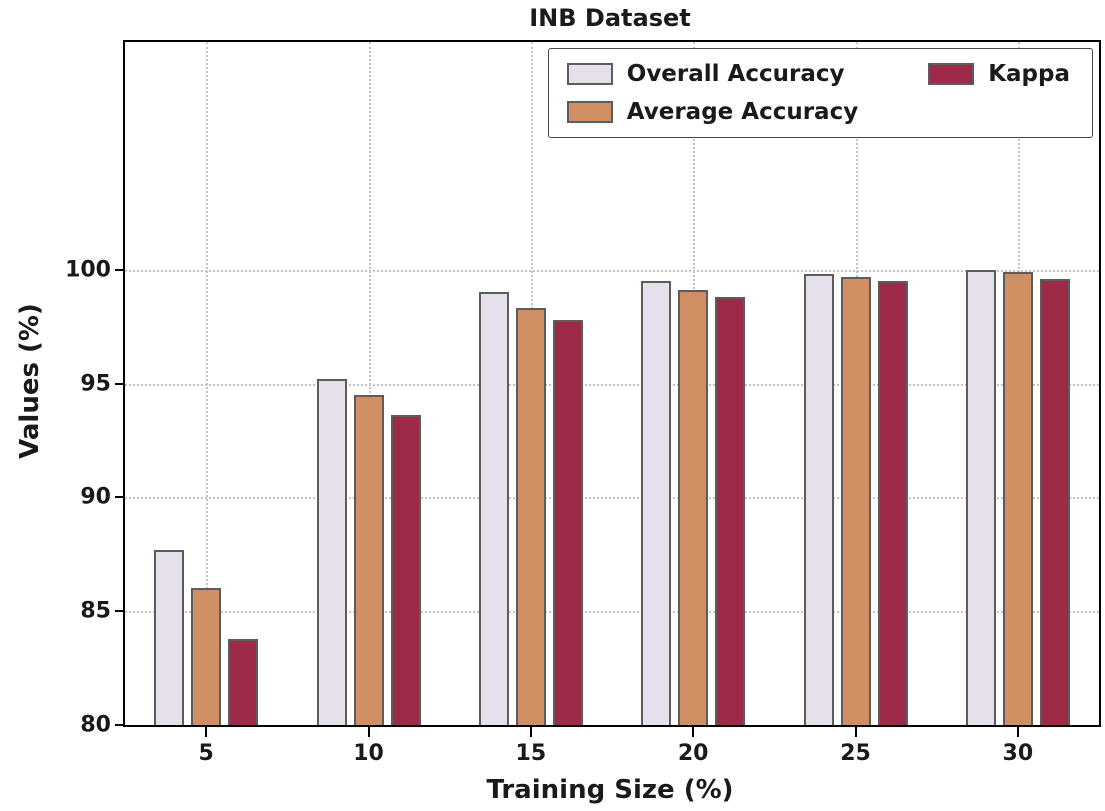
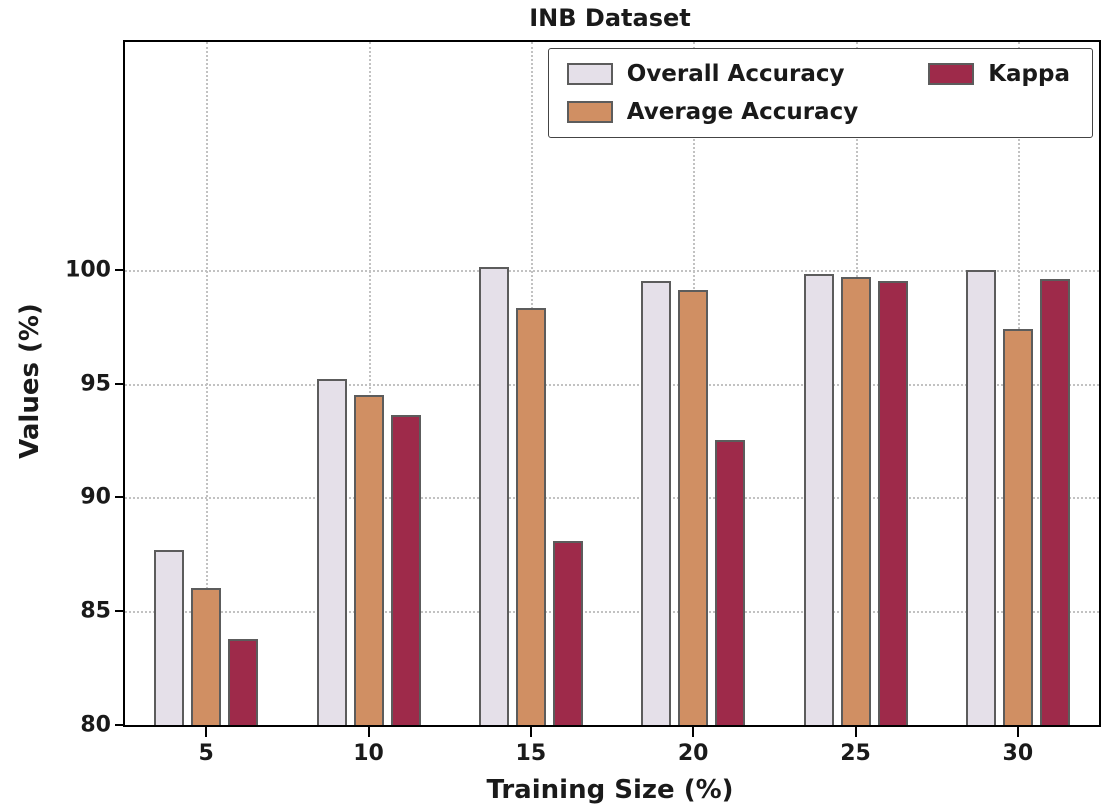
Overall Accuracy/15: 99.0 -> 100.1
Kappa/15: 97.8 -> 88.1
Kappa/20: 98.8 -> 92.5
Average Accuracy/30: 99.9 -> 97.4
